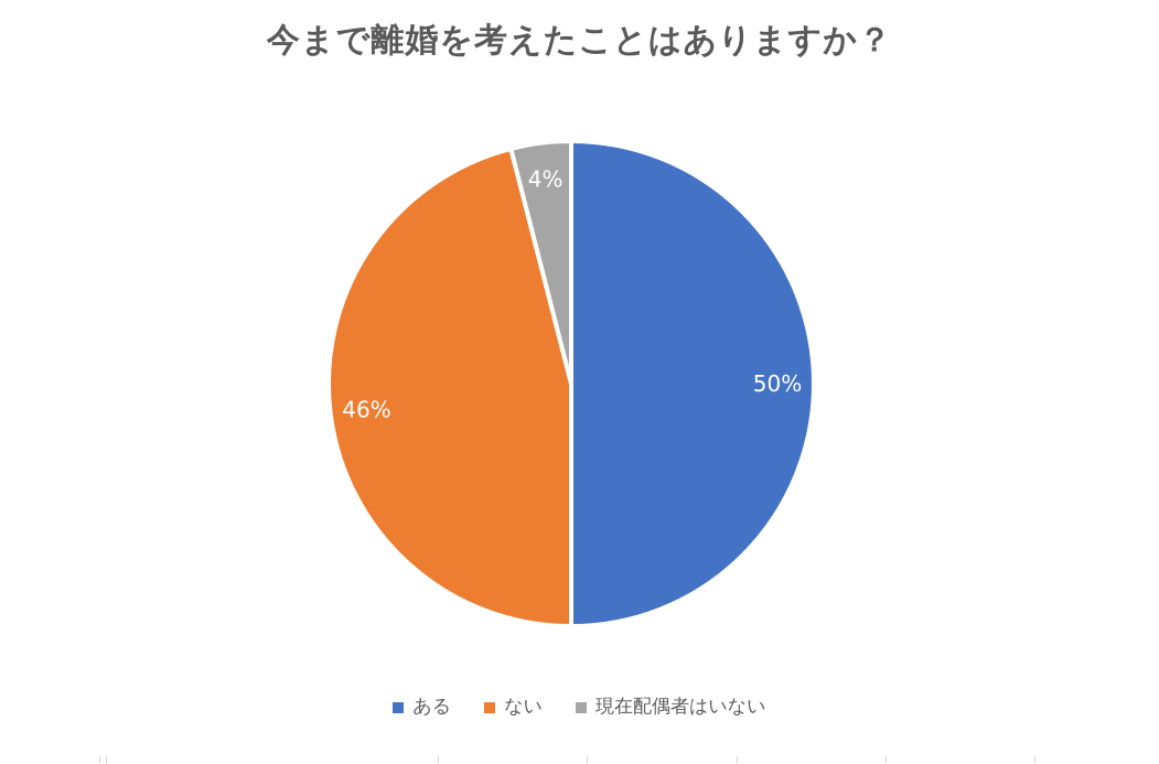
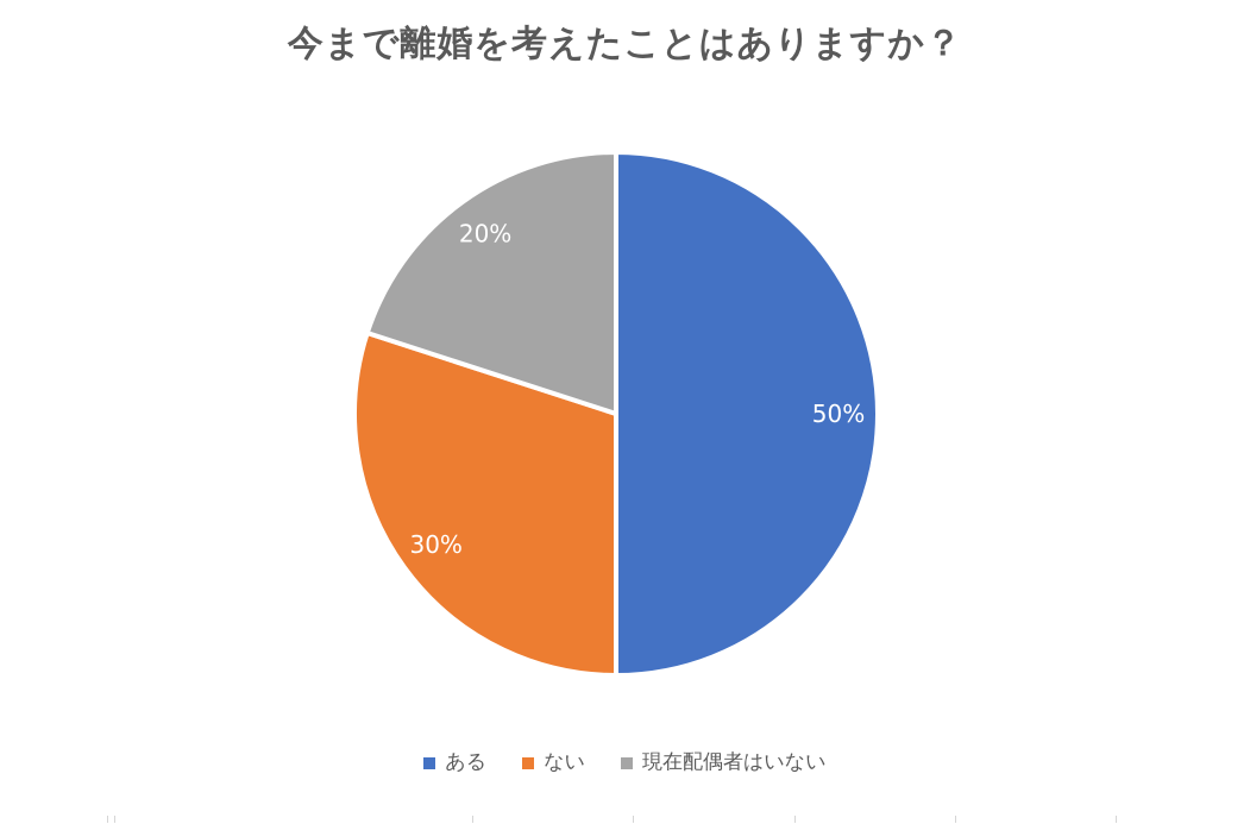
ない: 46% -> 30%
現在配偶者はいない: 4% -> 20%
